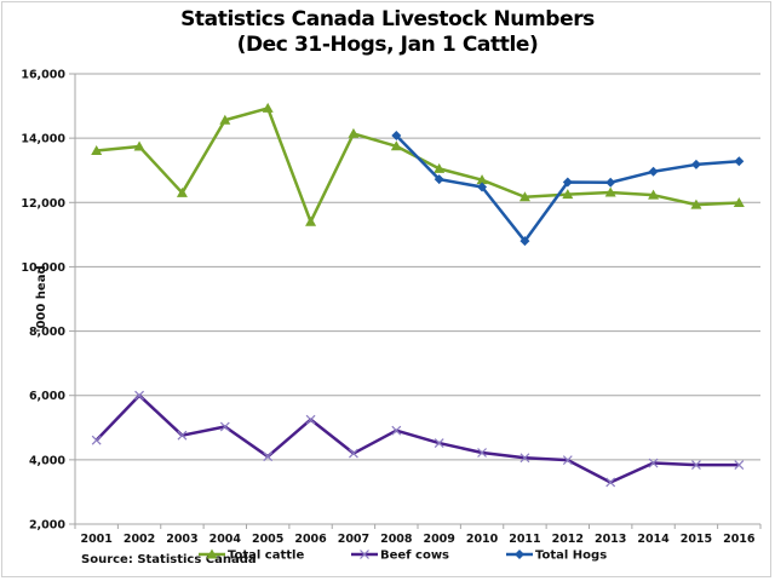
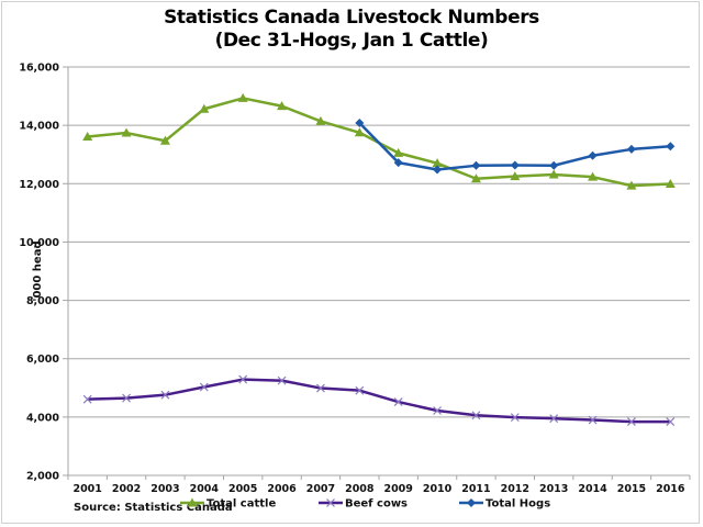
Beef cows/2002: 6000 -> 4600
Total cattle/2003: 12300 -> 13500
Beef cows/2005: 4100 -> 5300
Total cattle/2006: 11400 -> 14700
Beef cows/2007: 4200 -> 5000
Total Hogs/2011: 10800 -> 12600
Beef cows/2013: 3300 -> 4000
